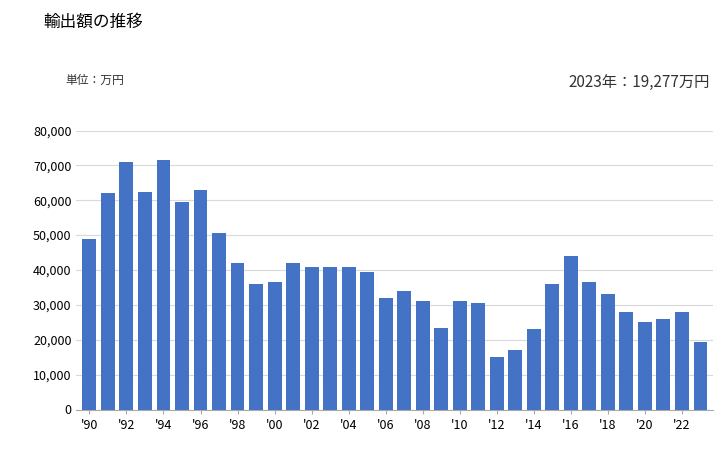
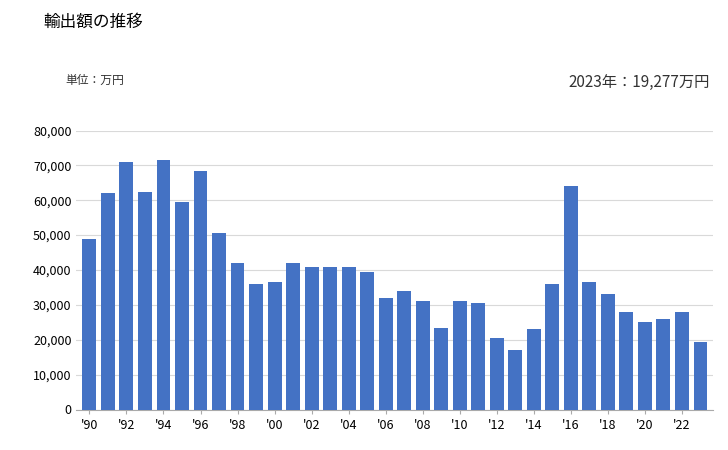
'96: 63,000 -> 68,500
'12: 15,000 -> 20,500
'16: 44,000 -> 64,000
